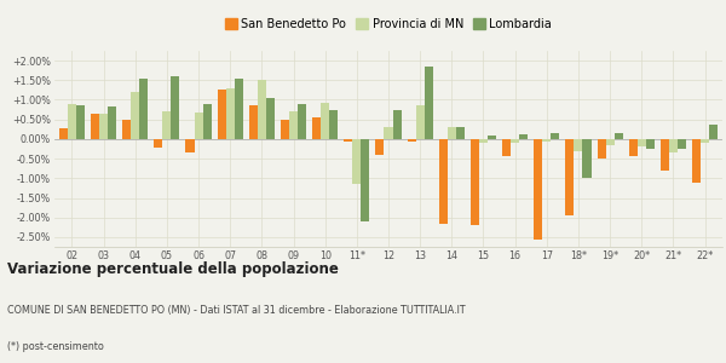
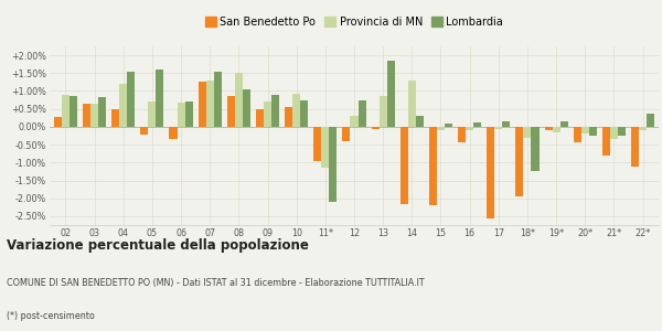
Lombardia/06: 0.88% -> 0.70%
San Benedetto Po/11*: -0.05% -> -0.95%
Provincia di MN/14: 0.30% -> 1.30%
Lombardia/18*: -1.00% -> -1.25%
San Benedetto Po/19*: -0.50% -> -0.10%
